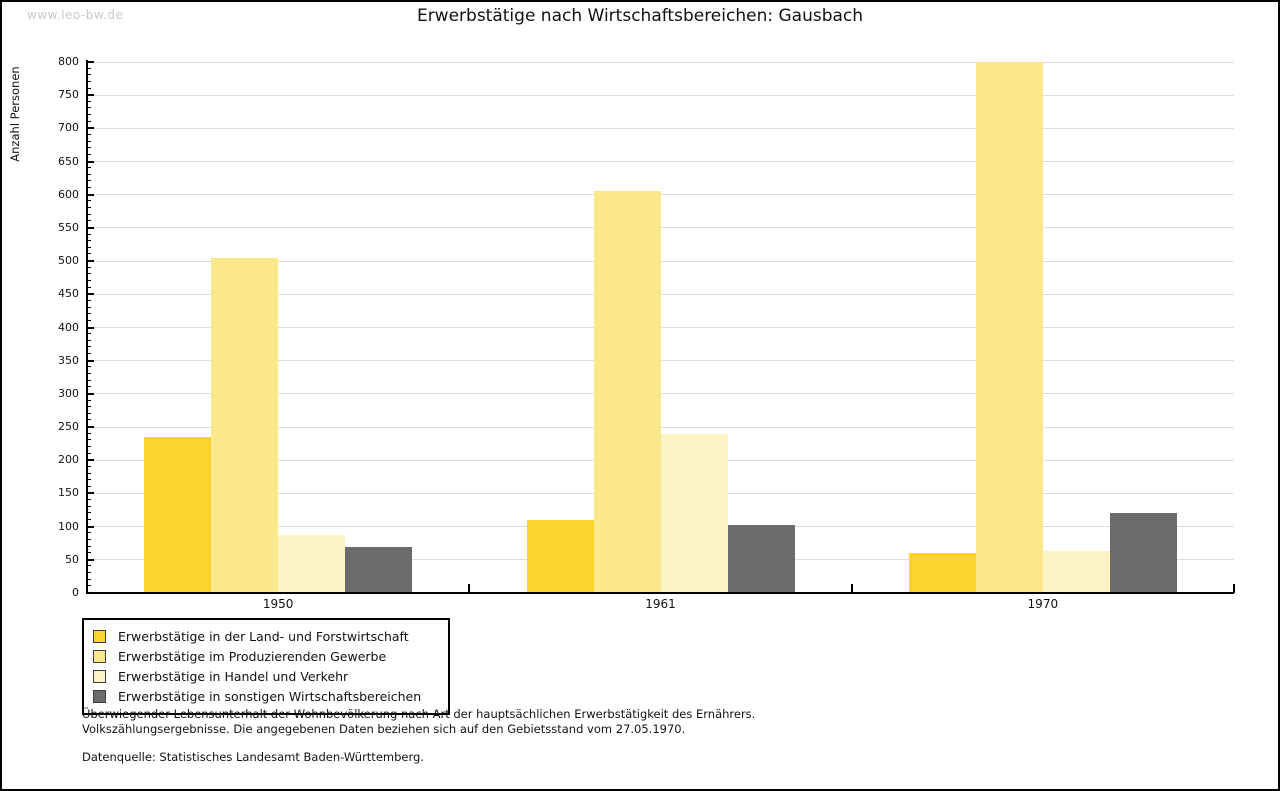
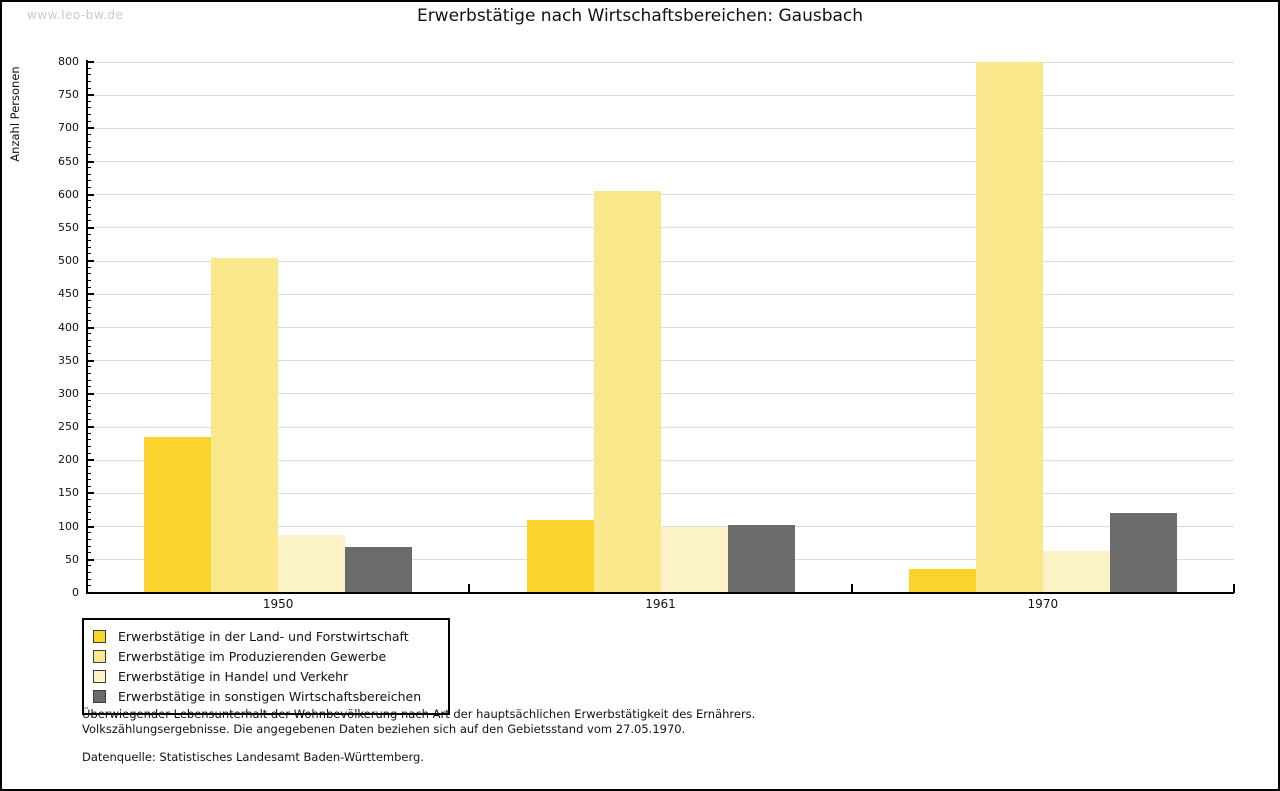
Erwerbstätige in Handel und Verkehr/1961: 240 -> 100
Erwerbstätige in der Land- und Forstwirtschaft/1970: 60 -> 40
